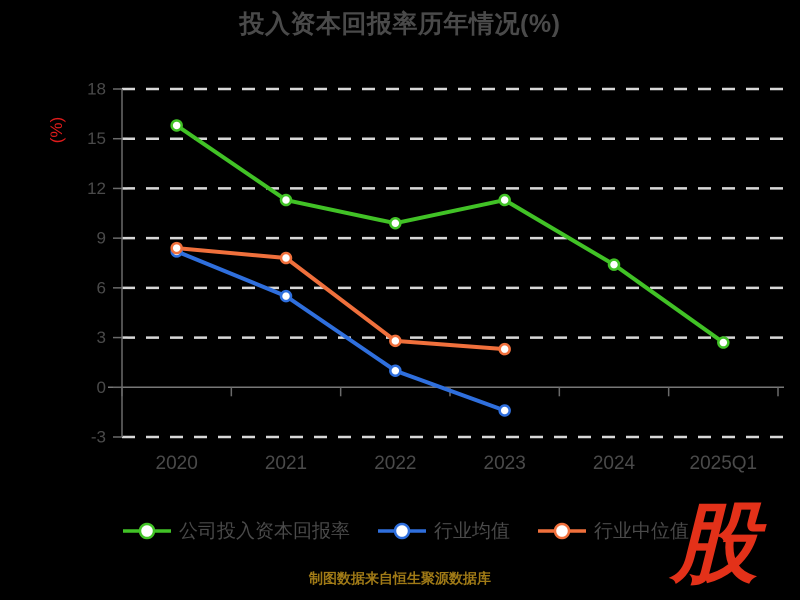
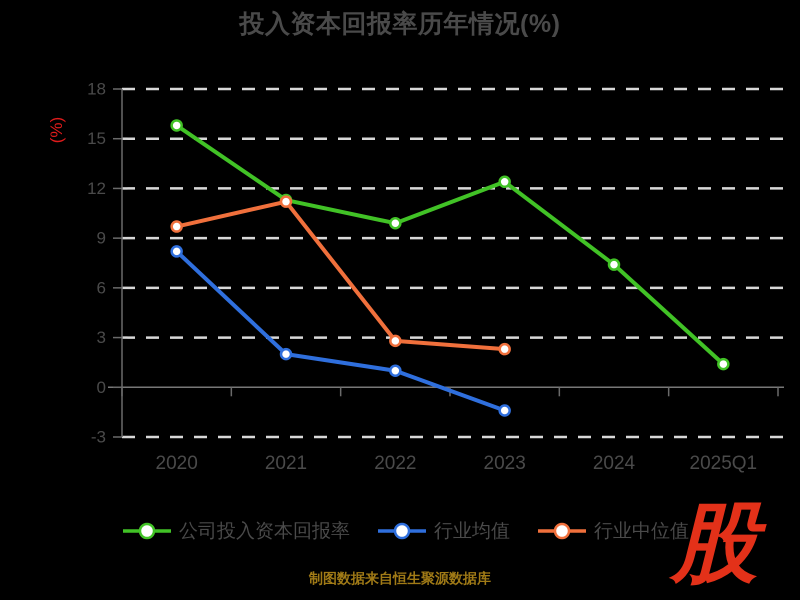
行业中位值/2020: 8.4 -> 9.7
行业均值/2021: 5.5 -> 2.0
行业中位值/2021: 7.8 -> 11.2
公司投入资本回报率/2023: 11.3 -> 12.4
公司投入资本回报率/2025Q1: 2.7 -> 1.4
